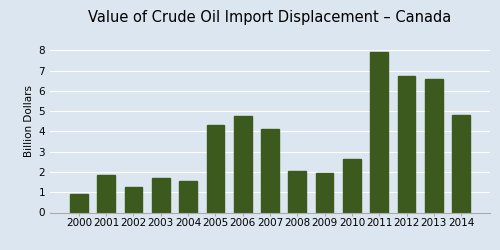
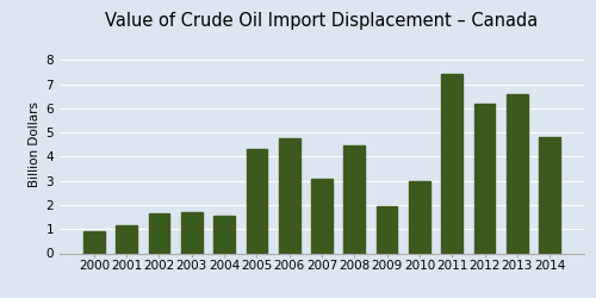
2001: 1.83 -> 1.15
2002: 1.25 -> 1.65
2007: 4.13 -> 3.10
2008: 2.05 -> 4.45
2010: 2.65 -> 3.00
2011: 7.90 -> 7.40
2012: 6.75 -> 6.20
